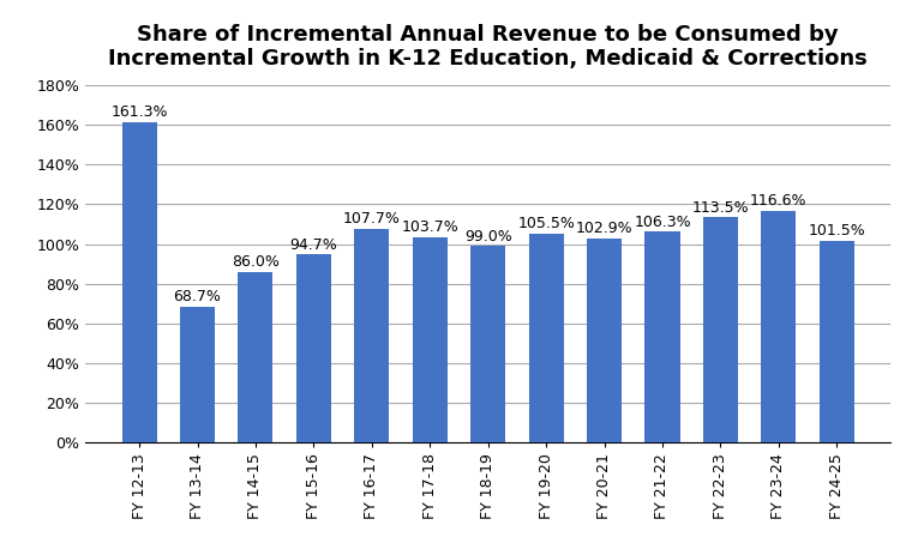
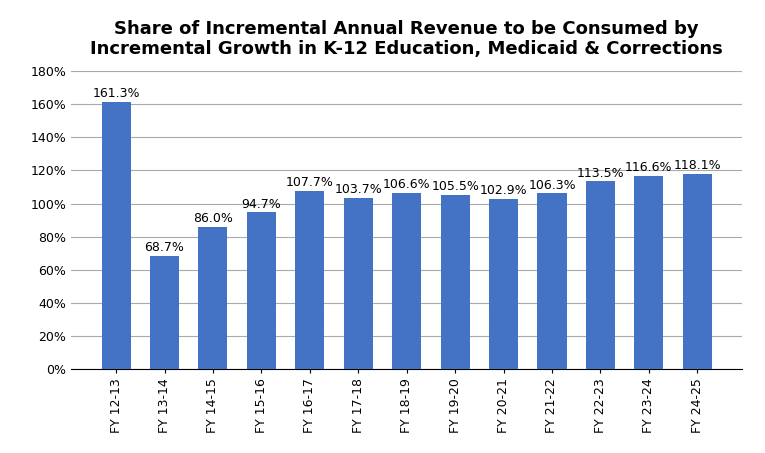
FY 18-19: 99.0% -> 106.6%
FY 24-25: 101.5% -> 118.1%
